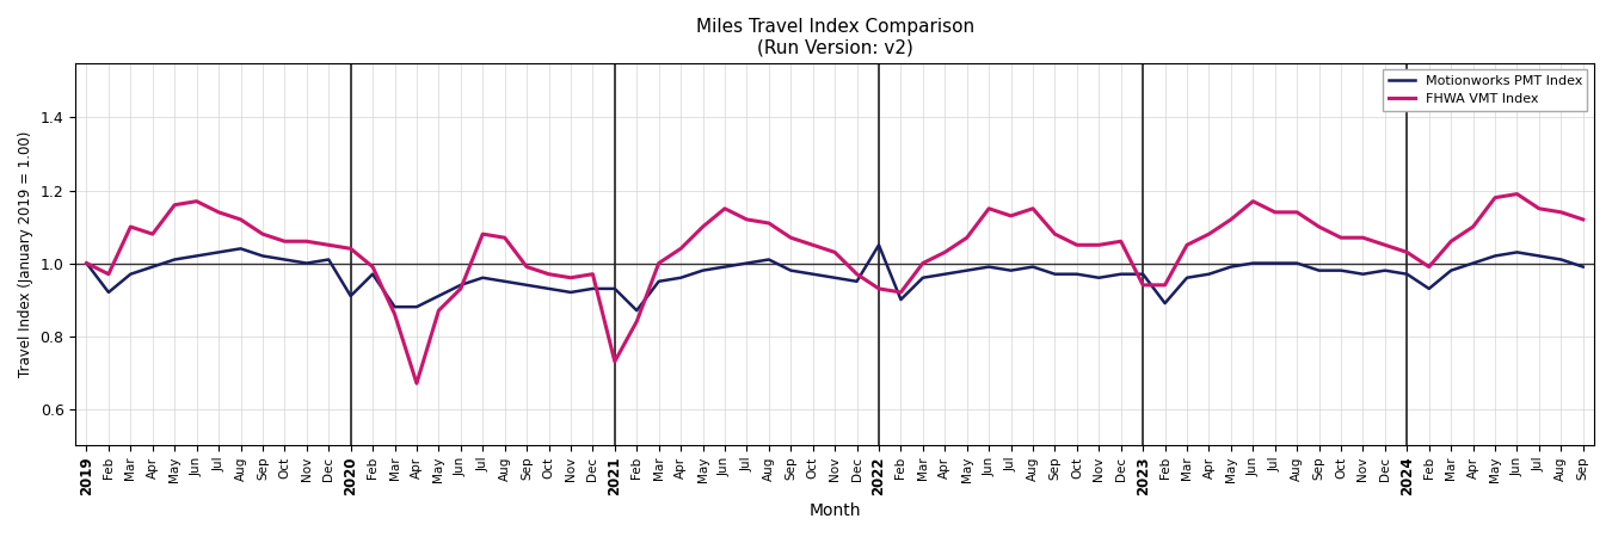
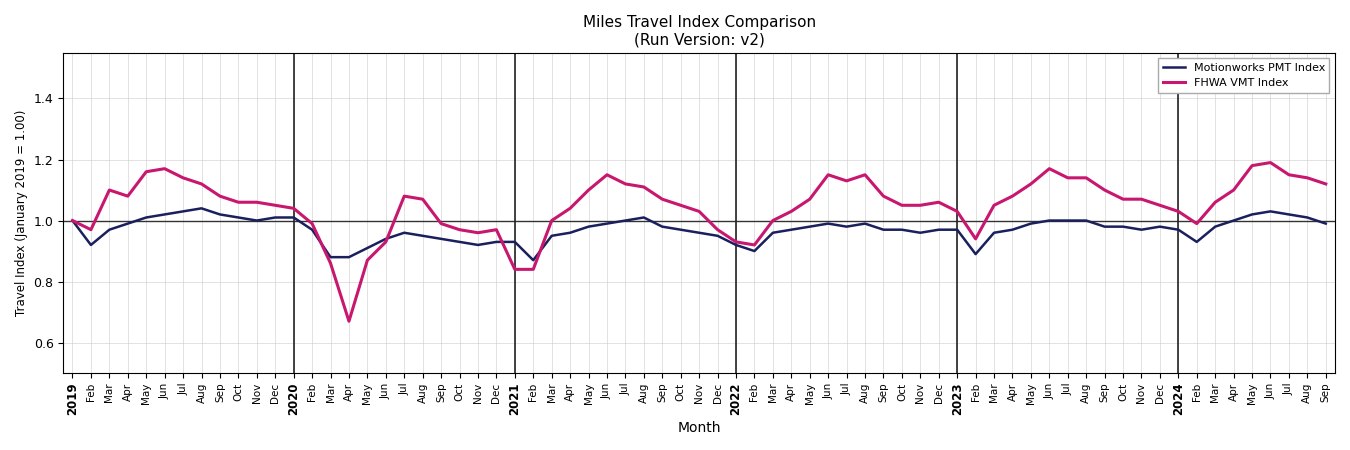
Motionworks PMT Index/2020: 0.91 -> 1.01
FHWA VMT Index/2021: 0.73 -> 0.84
Motionworks PMT Index/2022: 1.05 -> 0.92
FHWA VMT Index/2023: 0.94 -> 1.03
